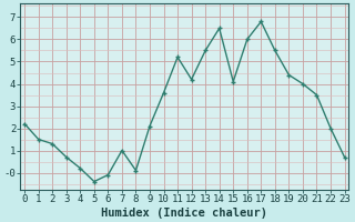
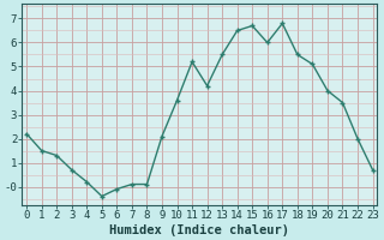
7: 1.0 -> 0.1
15: 4.1 -> 6.7
19: 4.4 -> 5.1
